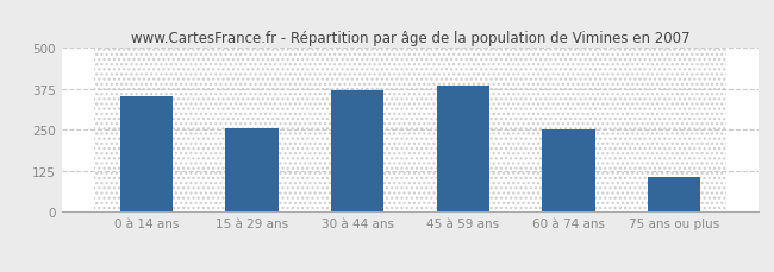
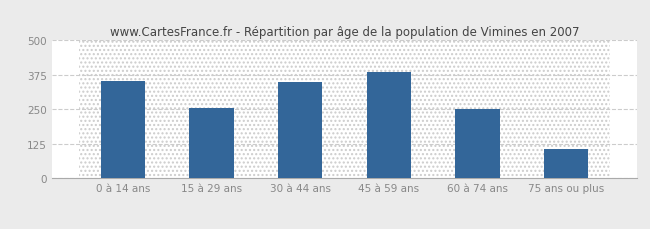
30 à 44 ans: 370 -> 350
